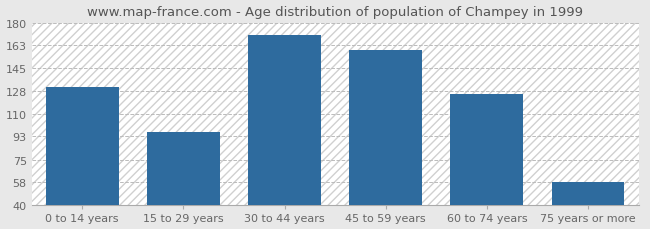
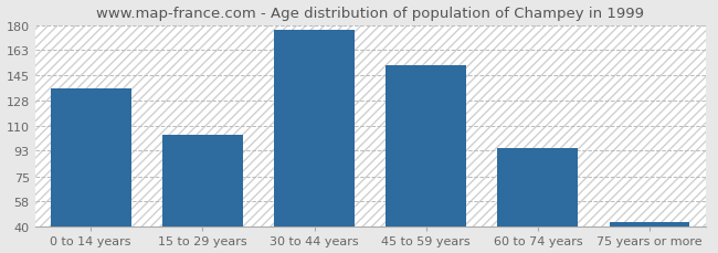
0 to 14 years: 131 -> 136
15 to 29 years: 96 -> 104
30 to 44 years: 171 -> 177
45 to 59 years: 159 -> 152
60 to 74 years: 125 -> 95
75 years or more: 58 -> 43
